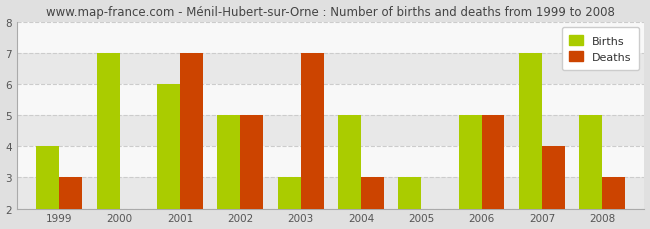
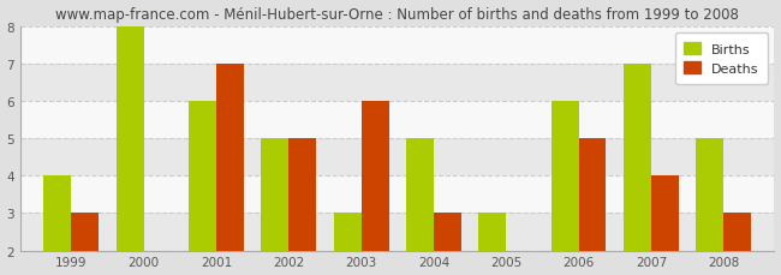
Births/2000: 7 -> 8
Deaths/2003: 7 -> 6
Births/2006: 5 -> 6
